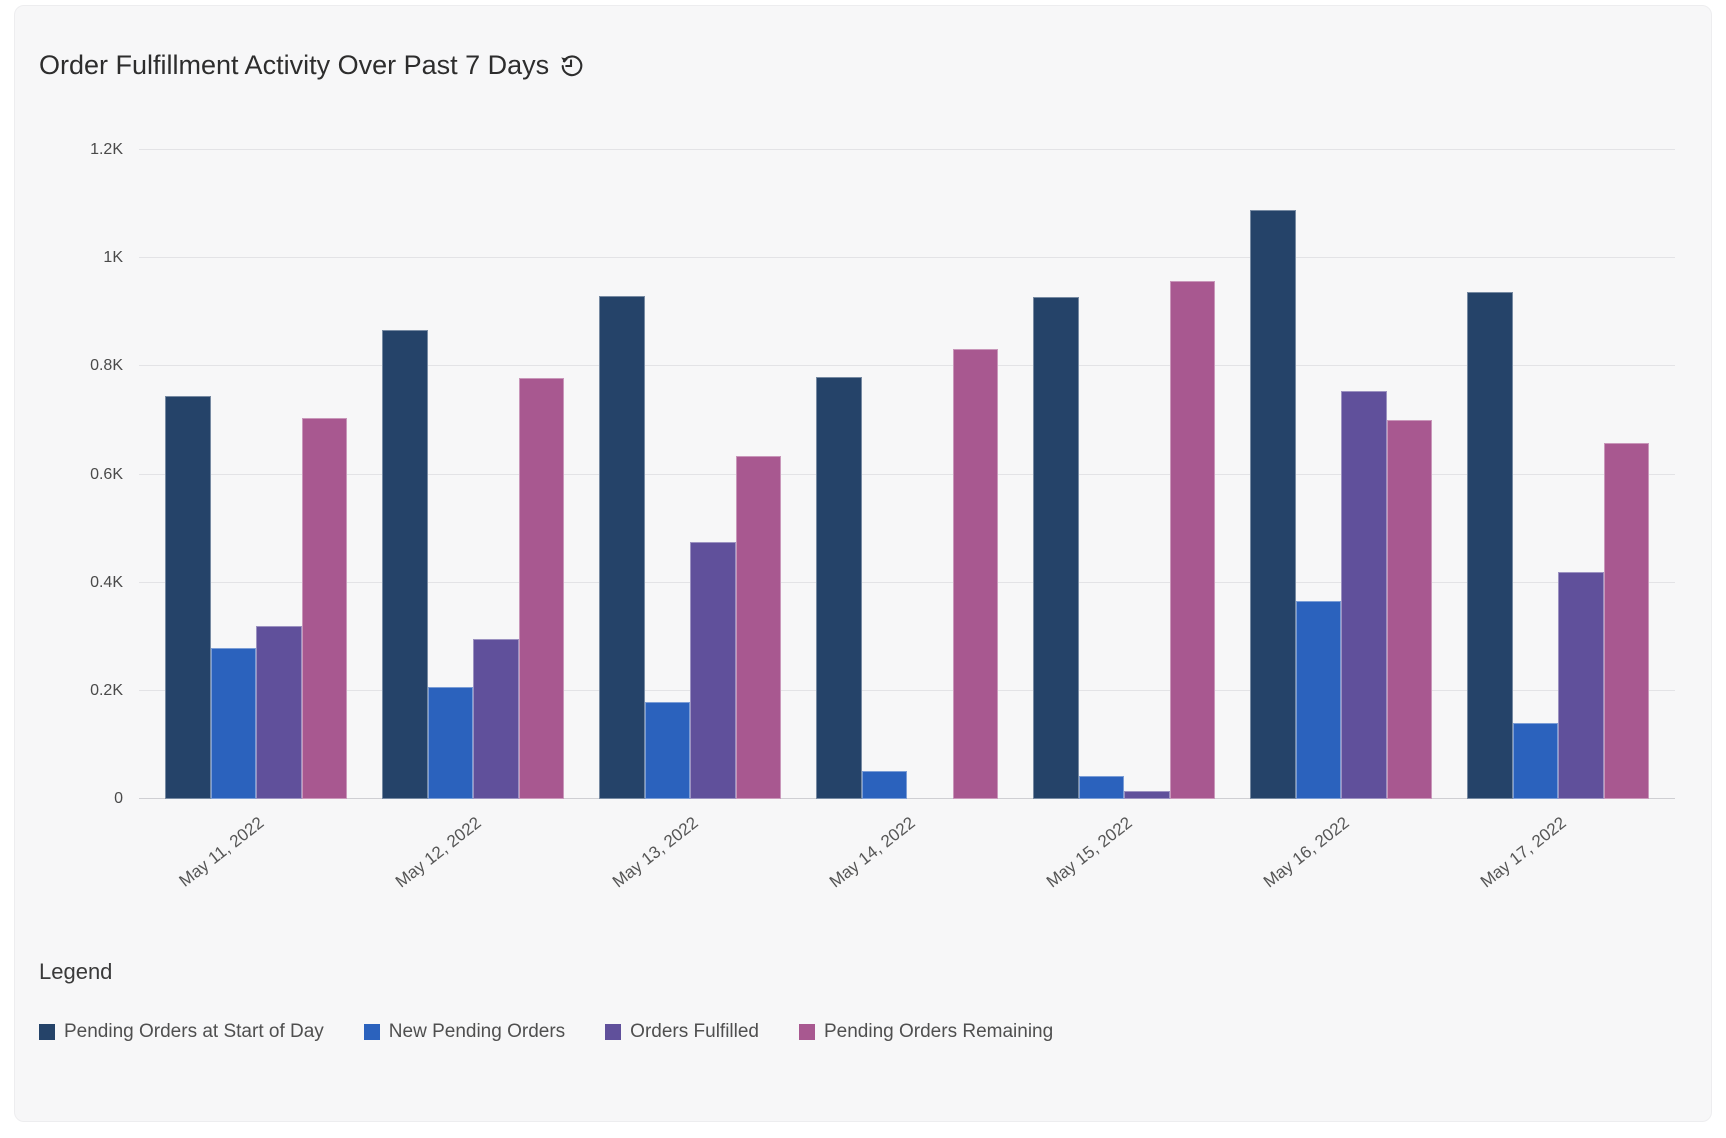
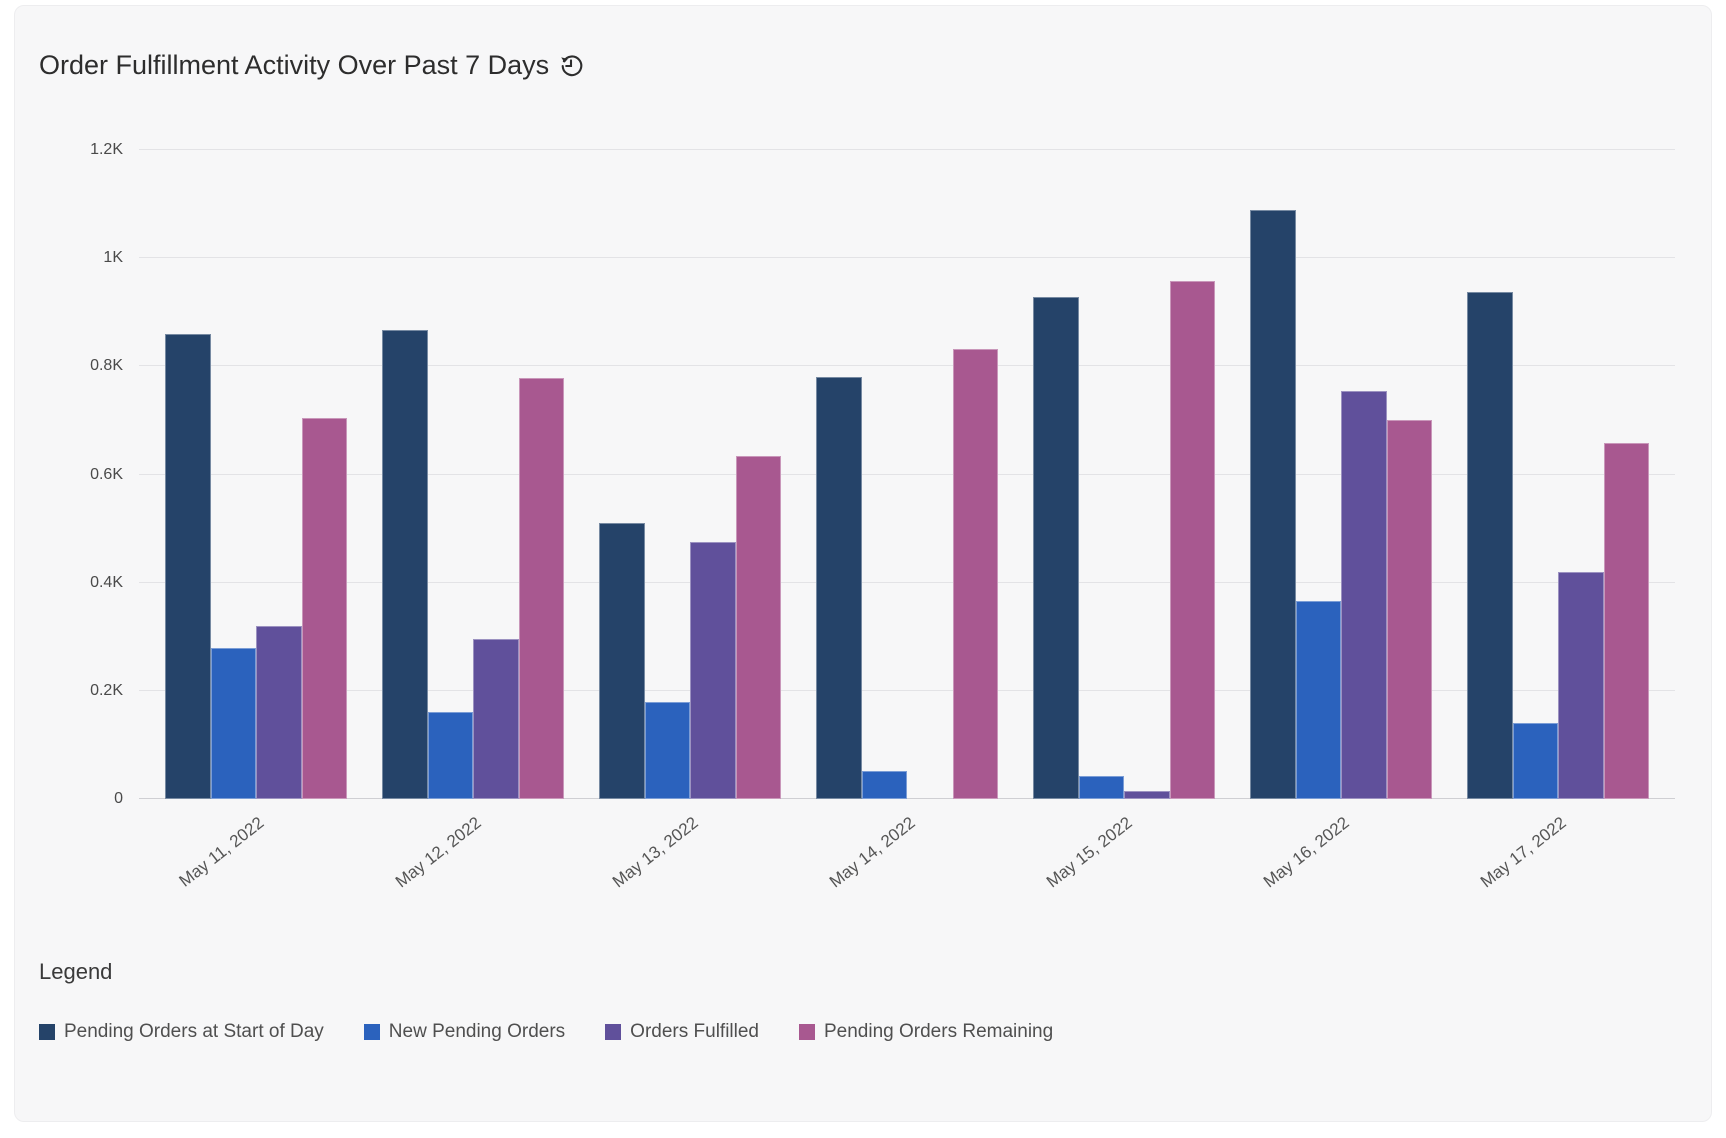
Pending Orders at Start of Day/May 11, 2022: 0.74K -> 0.86K
New Pending Orders/May 12, 2022: 0.21K -> 0.16K
Pending Orders at Start of Day/May 13, 2022: 0.93K -> 0.51K
